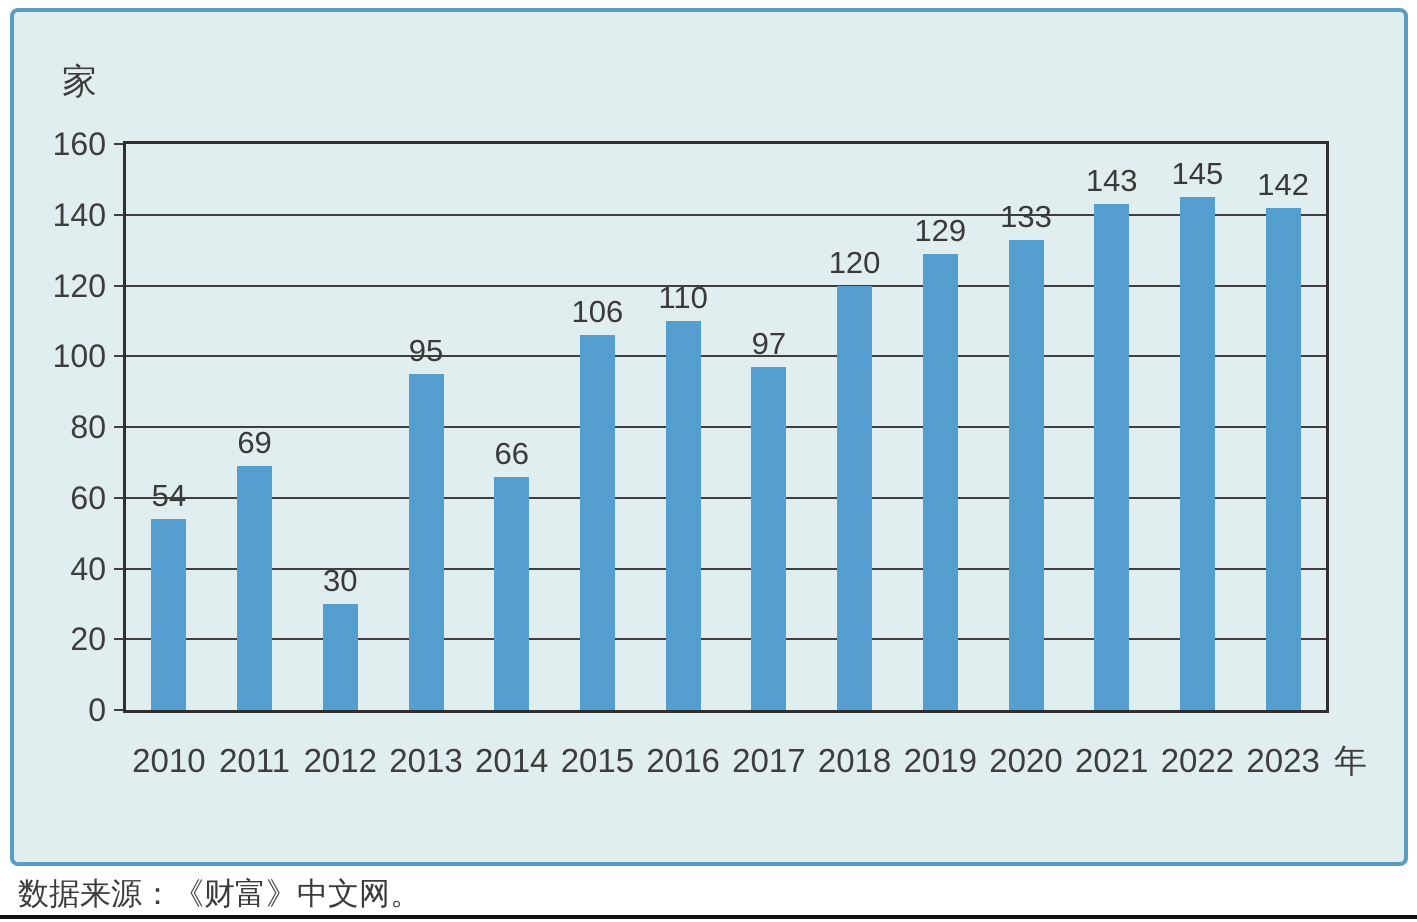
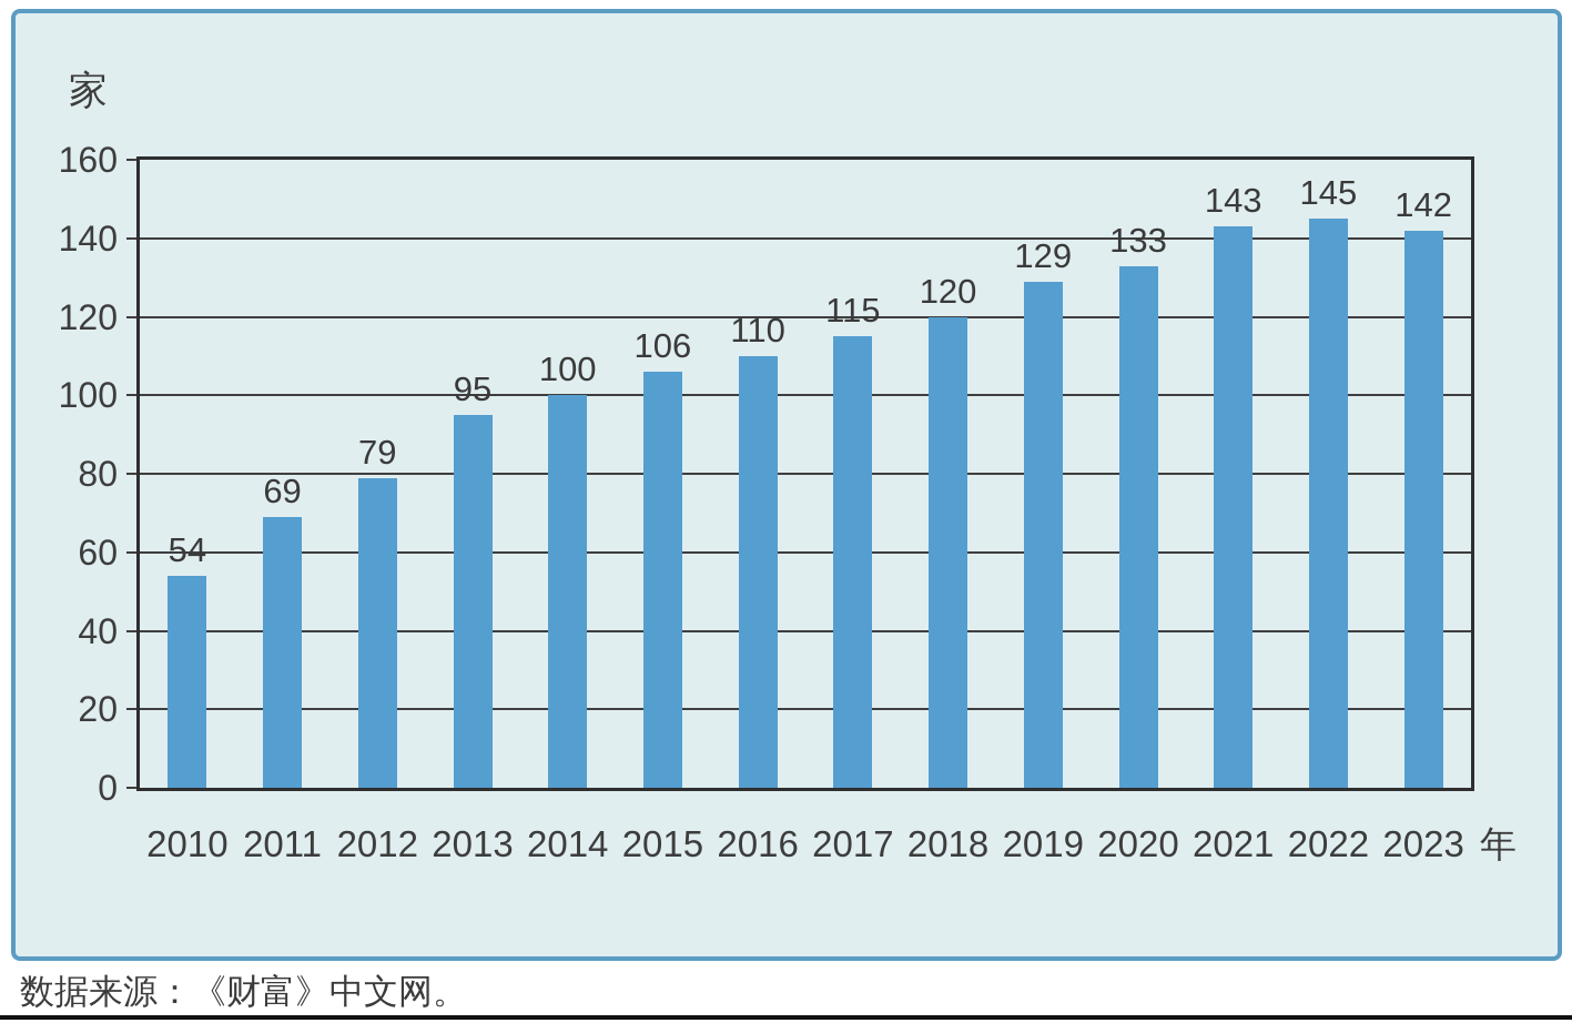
2012: 30 -> 79
2014: 66 -> 100
2017: 97 -> 115
